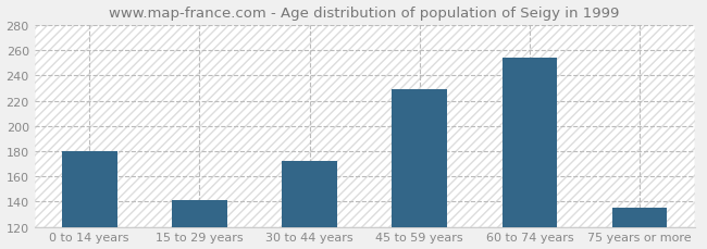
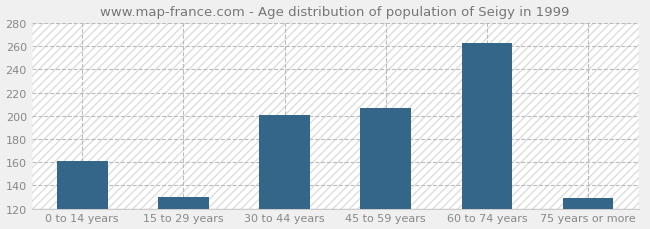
0 to 14 years: 180 -> 161
15 to 29 years: 141 -> 130
30 to 44 years: 172 -> 201
45 to 59 years: 229 -> 207
60 to 74 years: 254 -> 263
75 years or more: 135 -> 129
